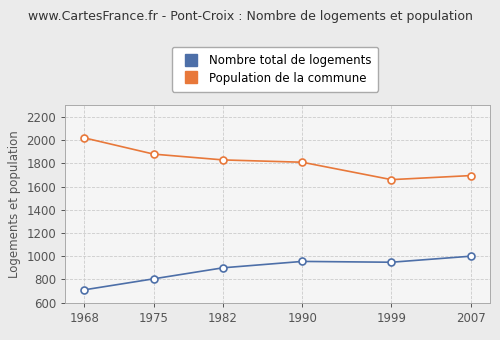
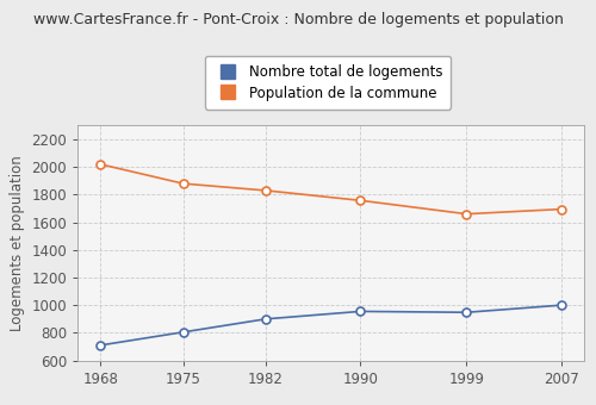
Population de la commune/1990: 1810 -> 1760
